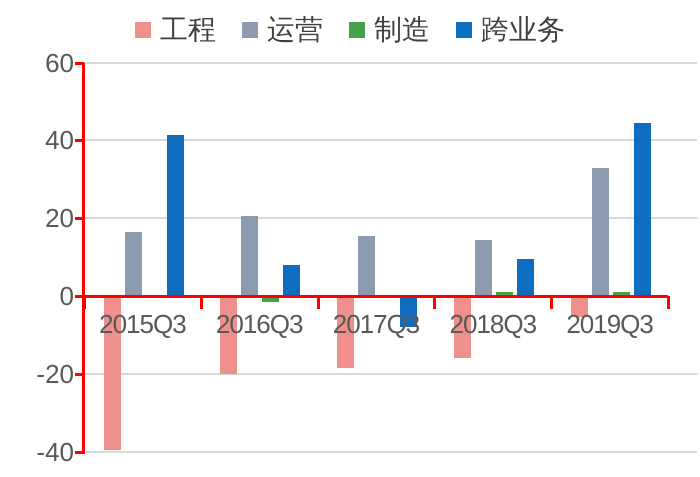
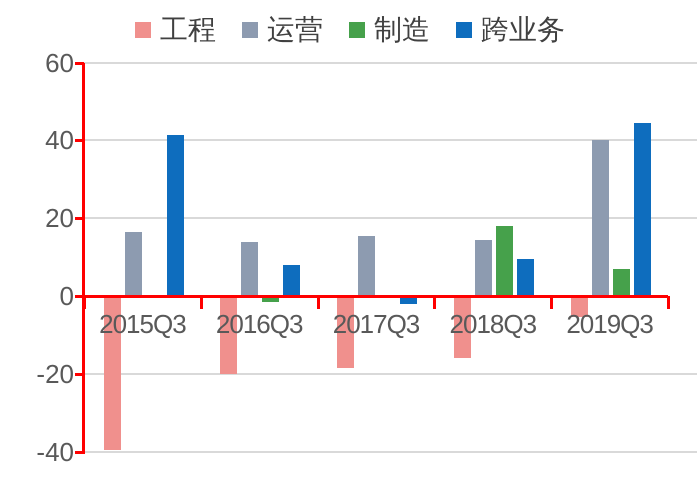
运营/2016Q3: 20 -> 14
跨业务/2017Q3: -8 -> -2
制造/2018Q3: 1 -> 18
运营/2019Q3: 33 -> 40
制造/2019Q3: 1 -> 7
